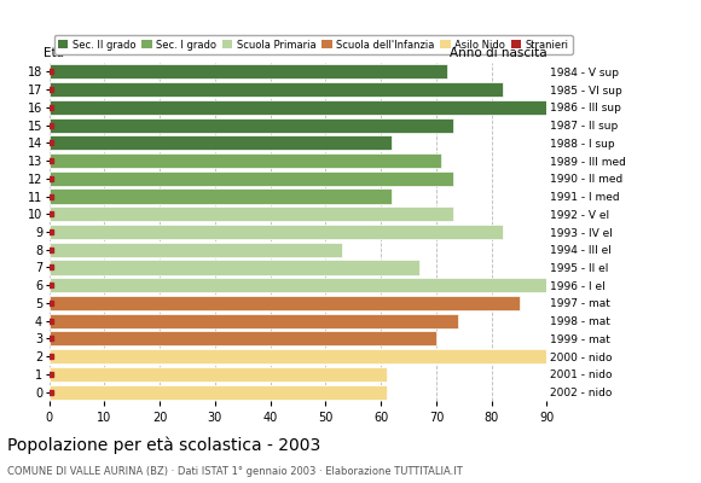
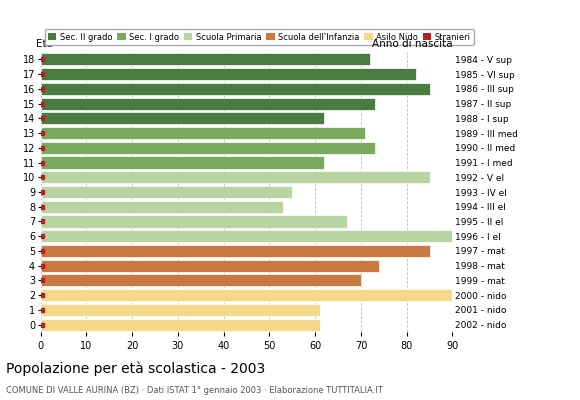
16: 90 -> 85
10: 73 -> 85
9: 82 -> 55
